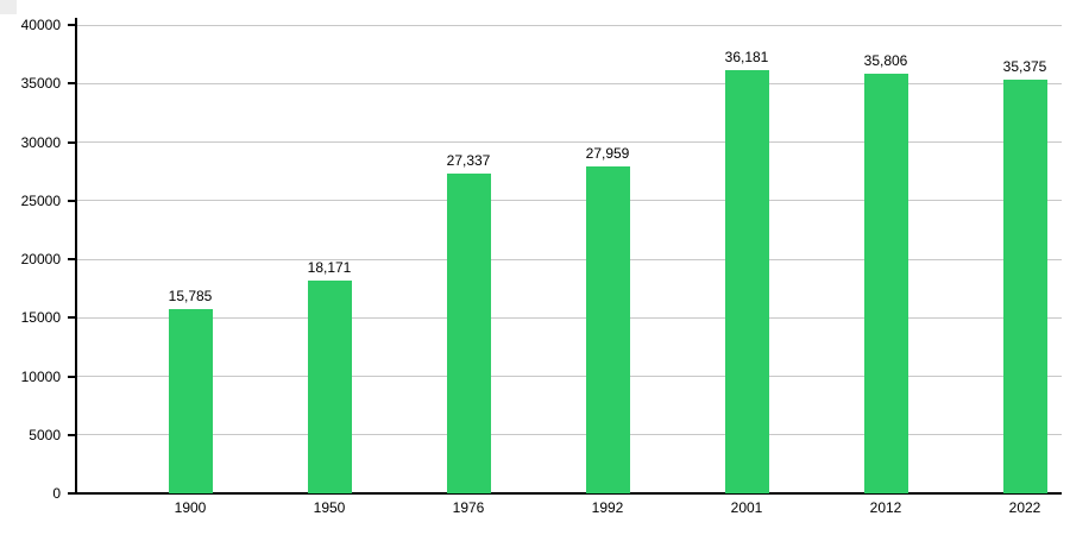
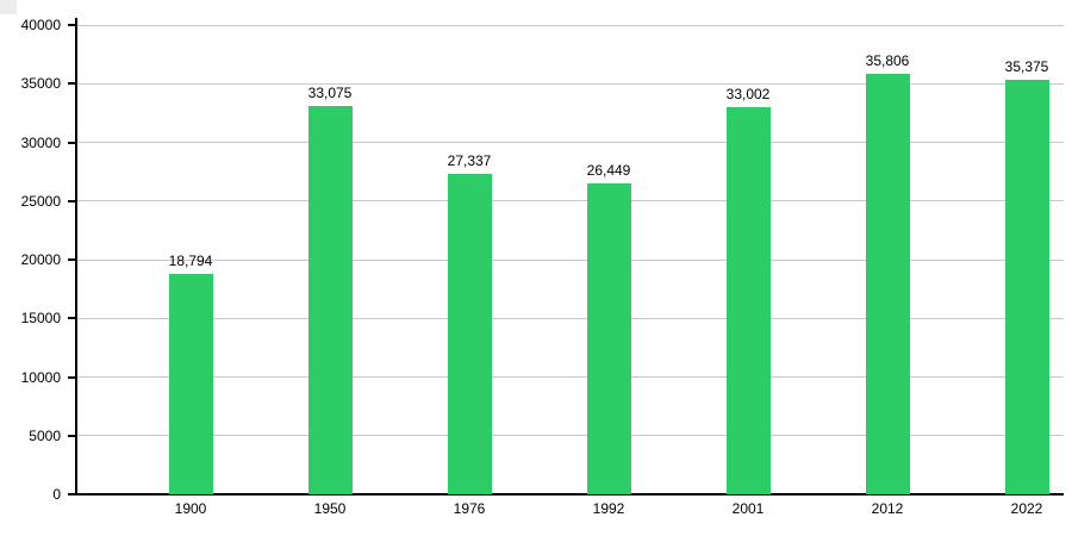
1900: 15,785 -> 18,794
1950: 18,171 -> 33,075
1992: 27,959 -> 26,449
2001: 36,181 -> 33,002
